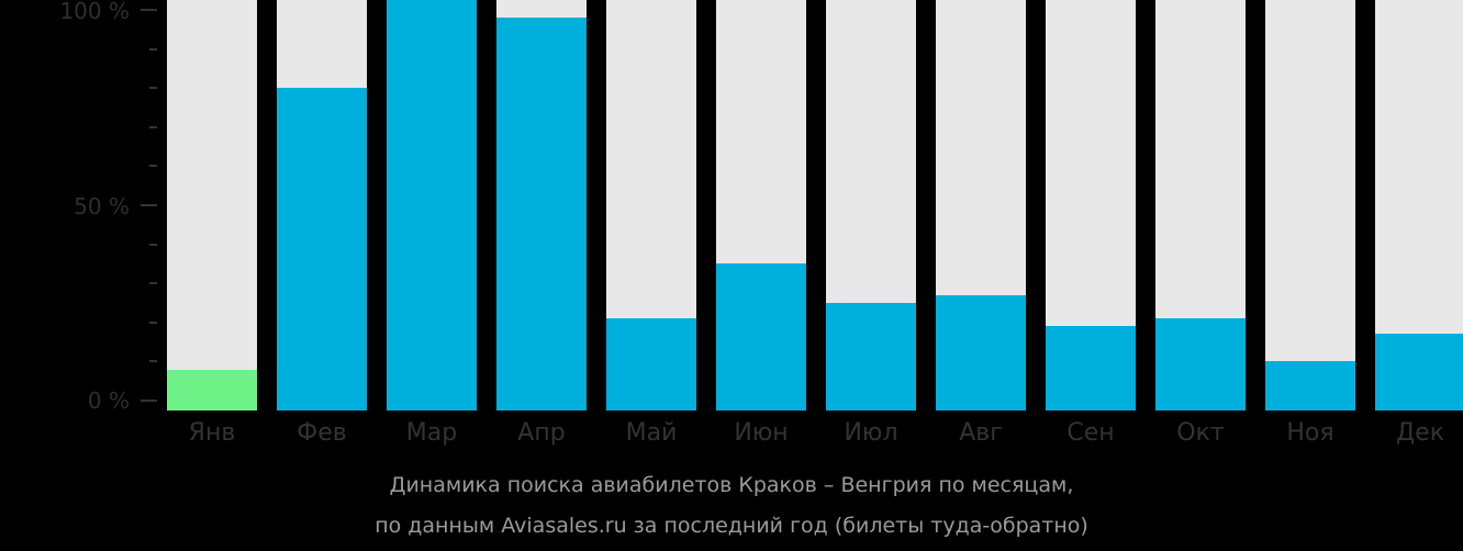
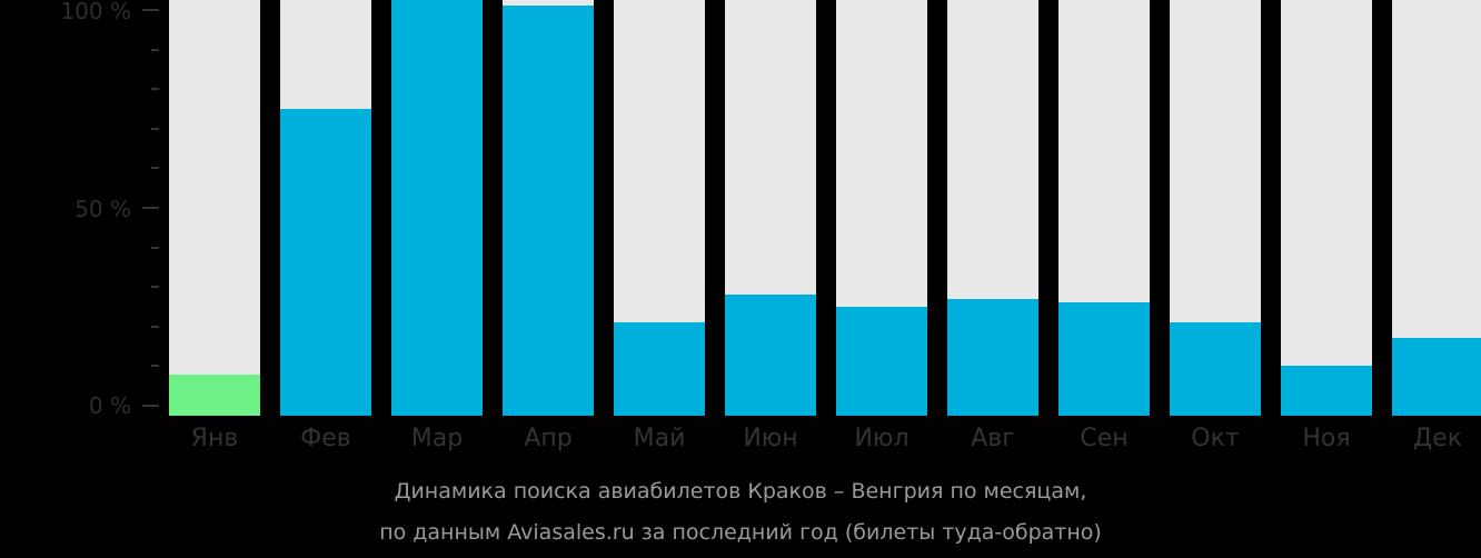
Фев: 80% -> 75%
Апр: 98% -> 101%
Июн: 35% -> 28%
Сен: 19% -> 26%
